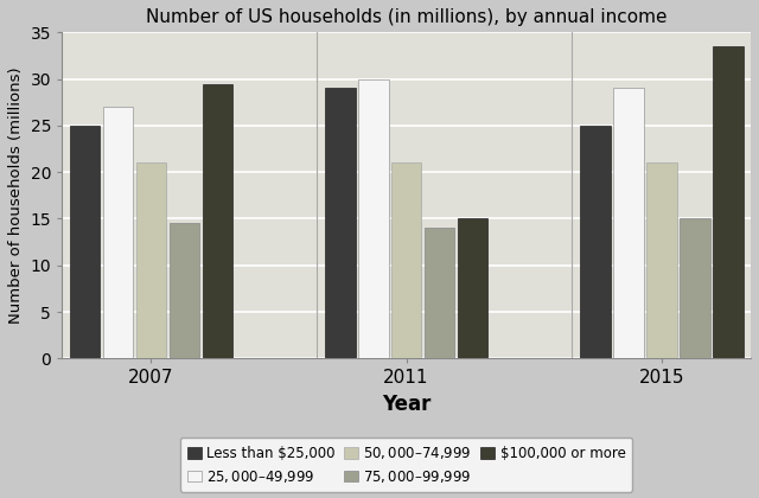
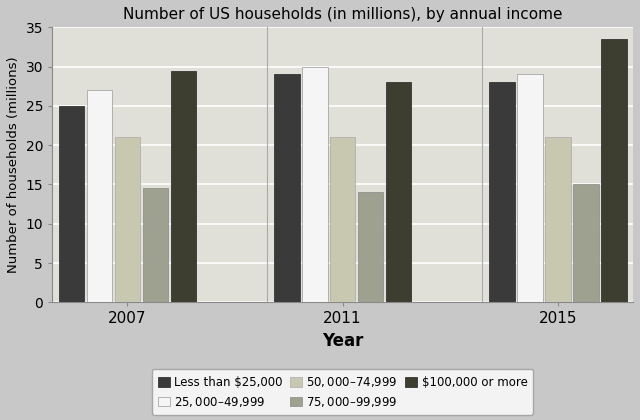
$100,000 or more/2011: 15.0 -> 28.0
Less than $25,000/2015: 25 -> 28
